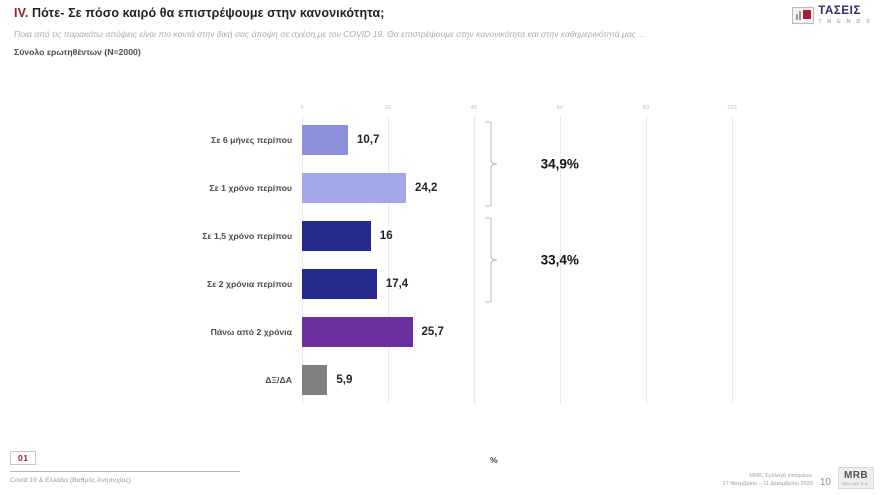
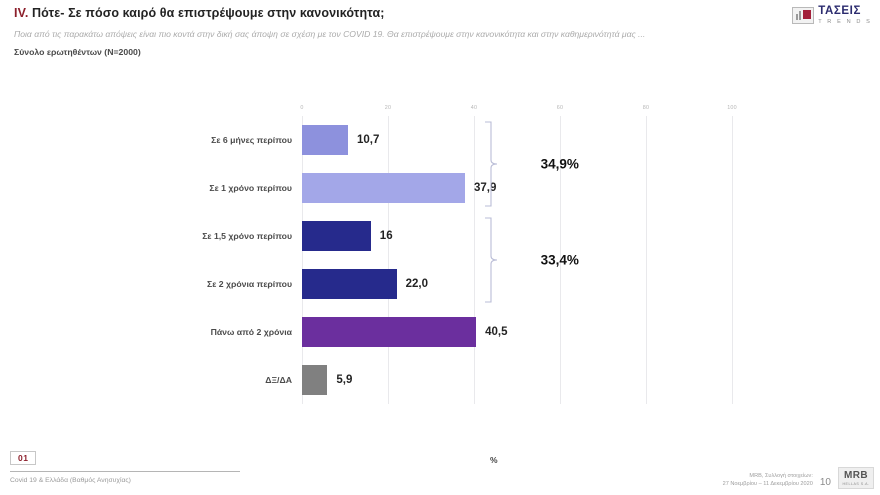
Σε 1 χρόνο περίπου: 24,2 -> 37,9
Σε 2 χρόνια περίπου: 17,4 -> 22,0
Πάνω από 2 χρόνια: 25,7 -> 40,5
